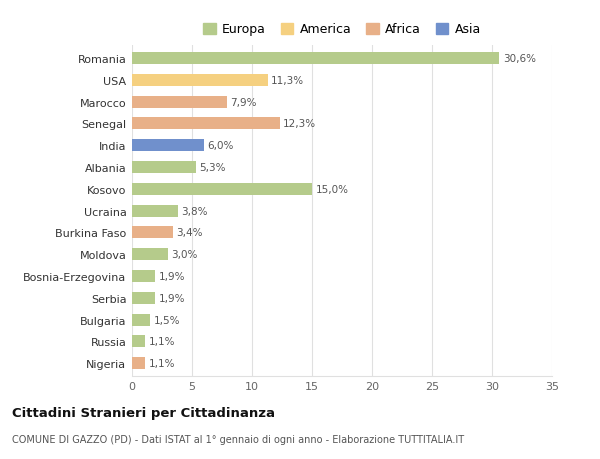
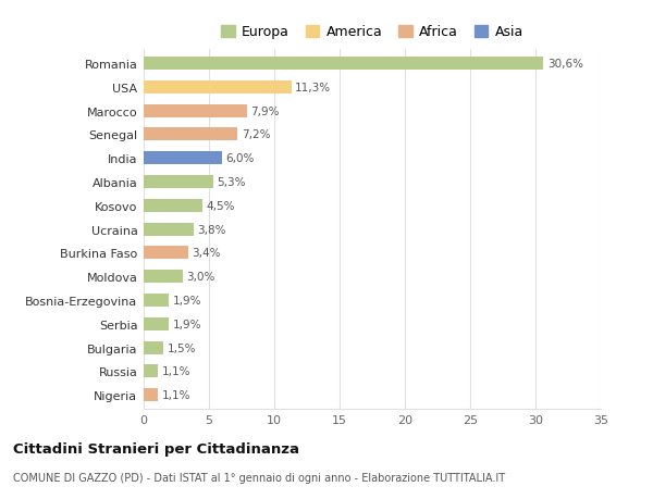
Senegal: 12,3% -> 7,2%
Kosovo: 15,0% -> 4,5%
